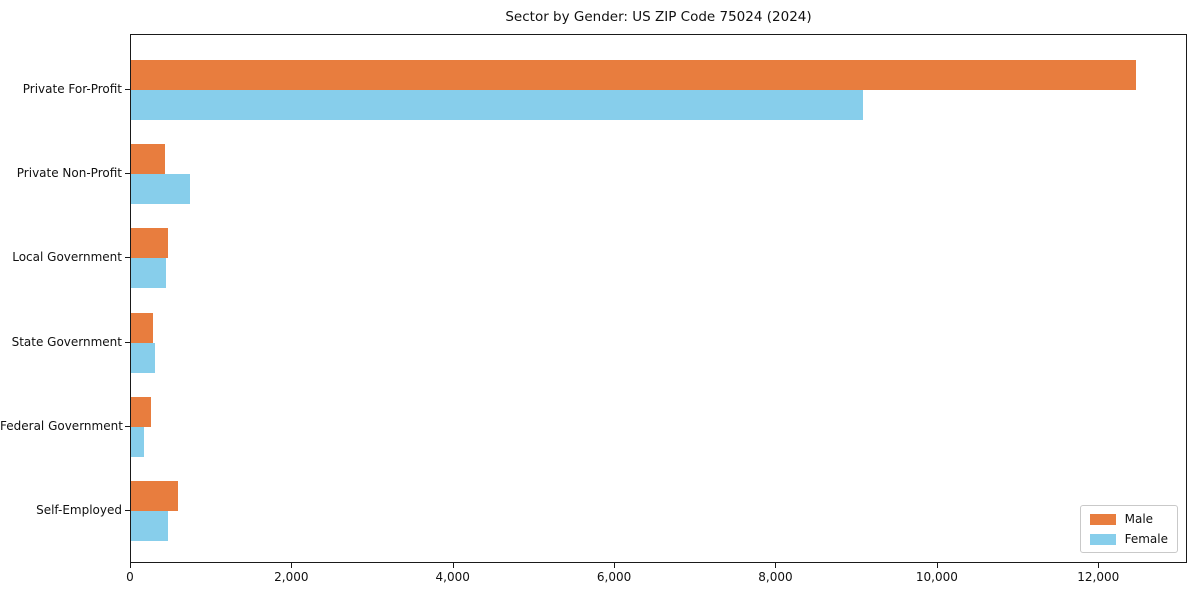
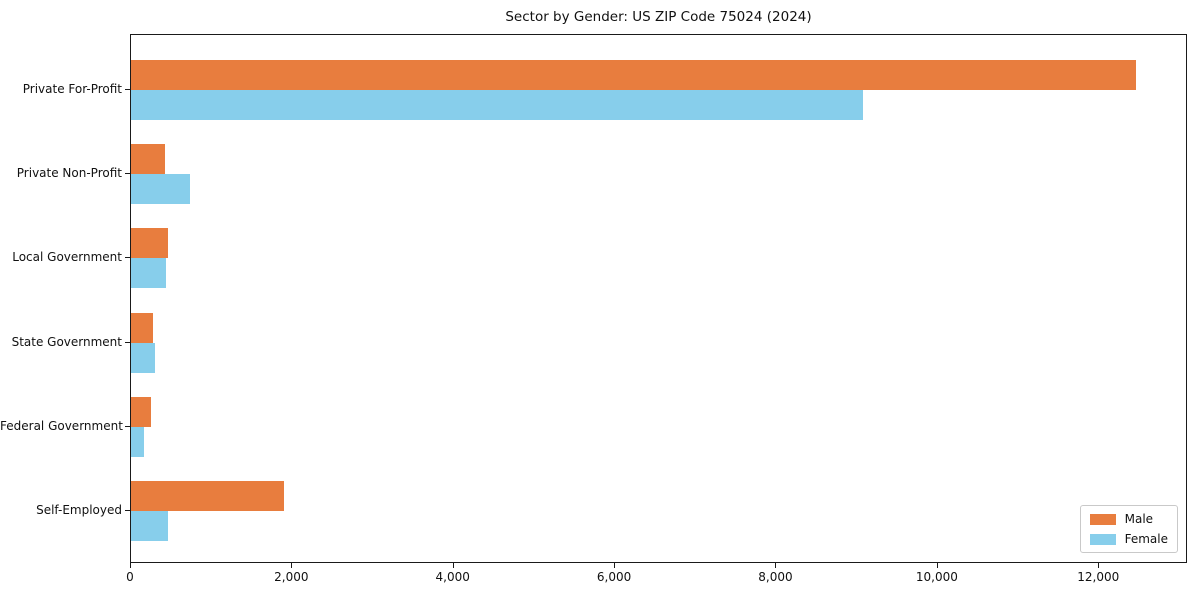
Male/Self-Employed: 600 -> 1900
